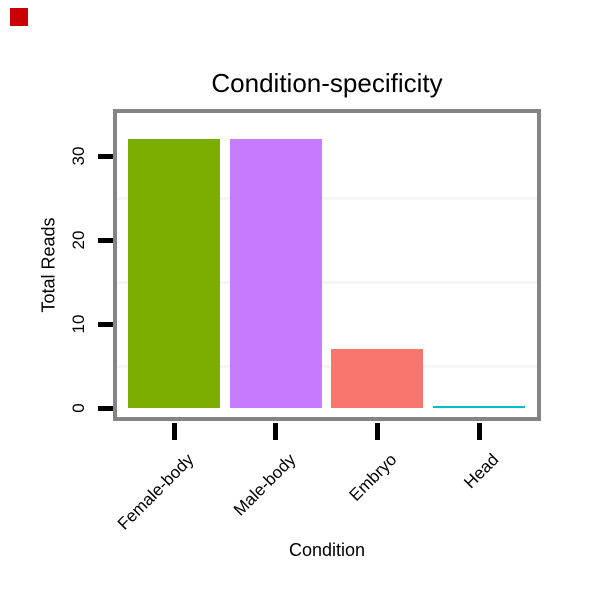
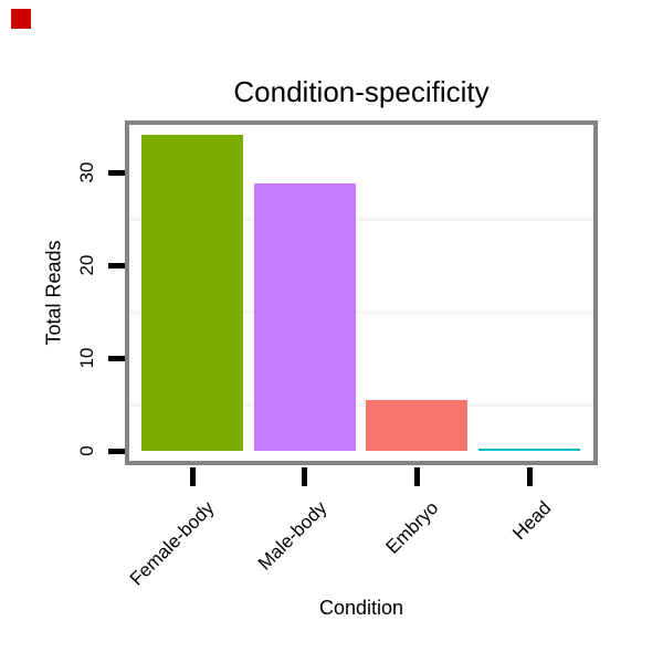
Female-body: 32 -> 34
Male-body: 32 -> 29
Embryo: 7 -> 6
